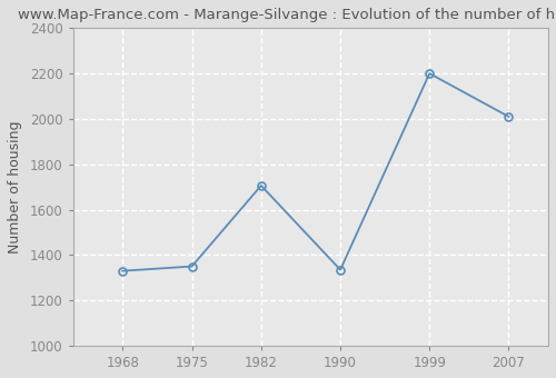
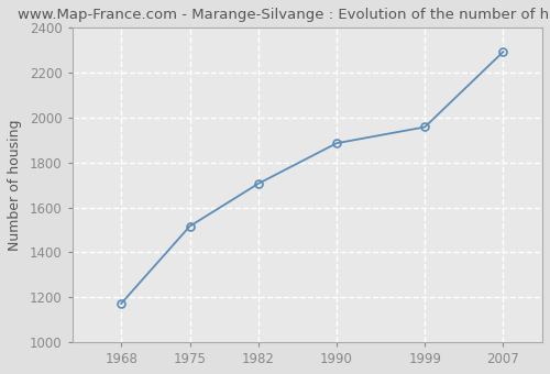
1968: 1330 -> 1172
1975: 1350 -> 1516
1990: 1335 -> 1886
1999: 2200 -> 1958
2007: 2010 -> 2293
